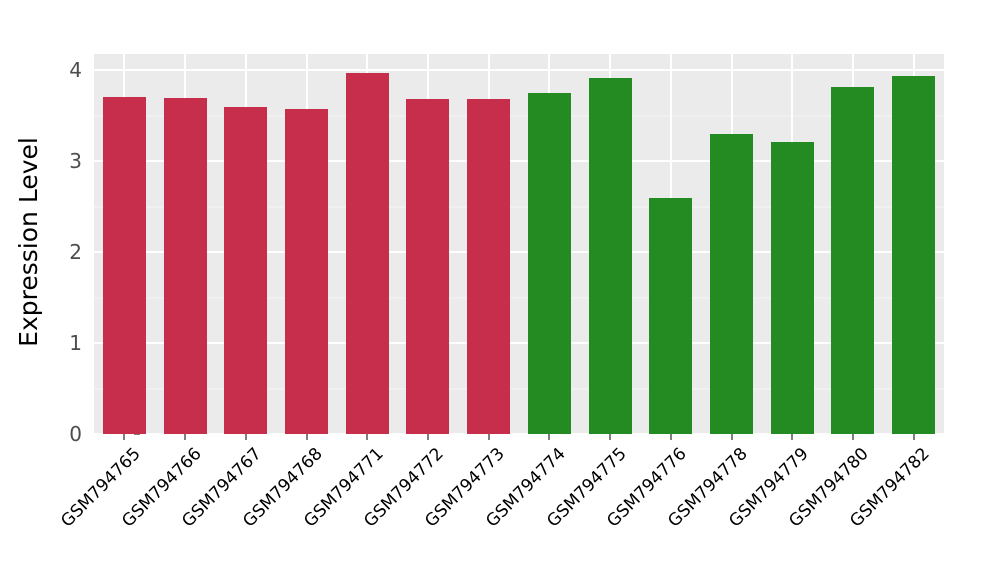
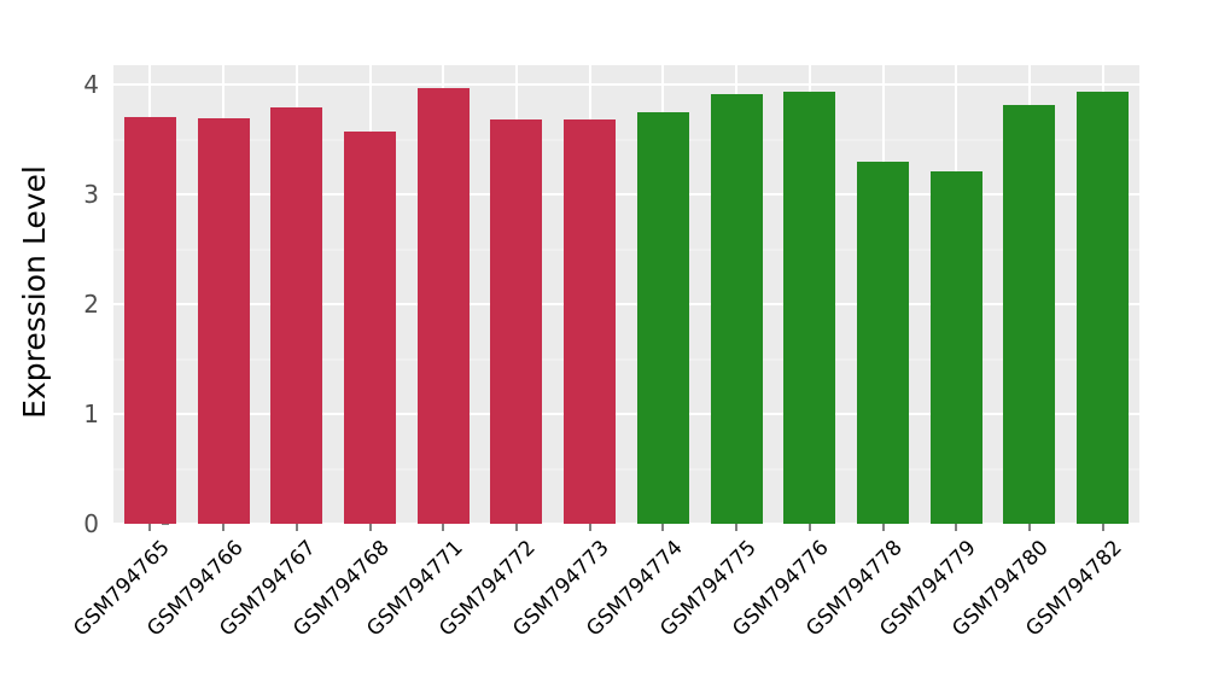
GSM794767: 3.6 -> 3.8
GSM794776: 2.6 -> 3.9
